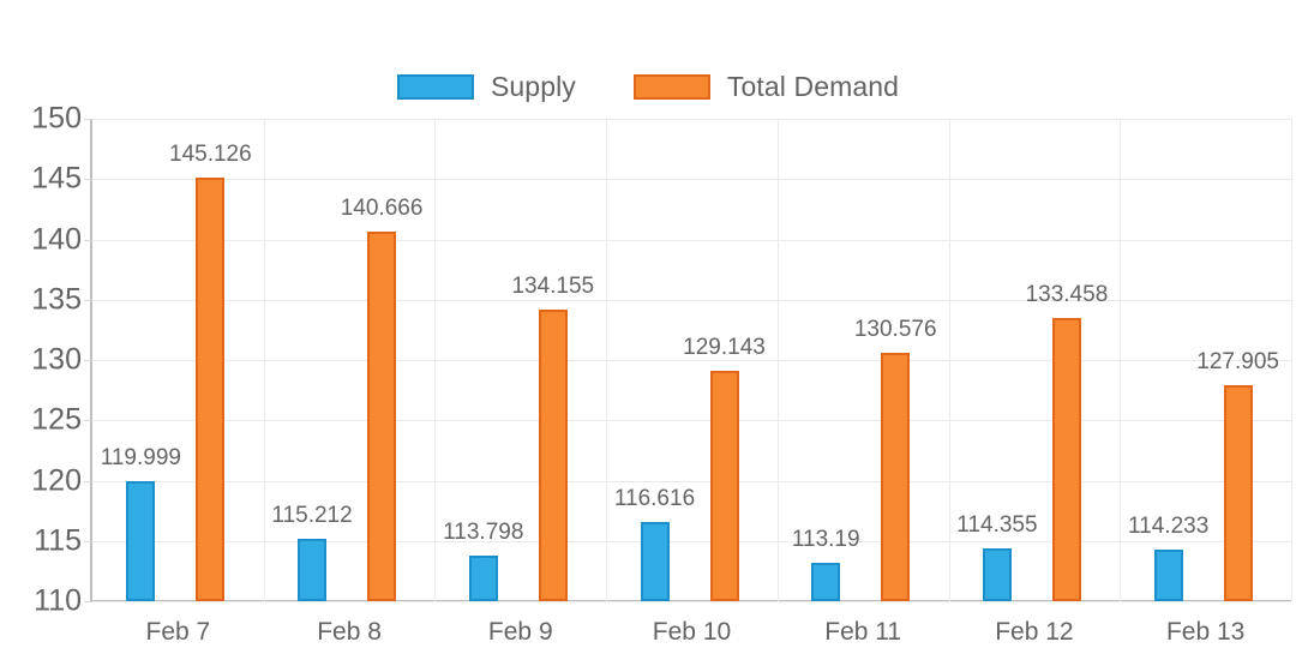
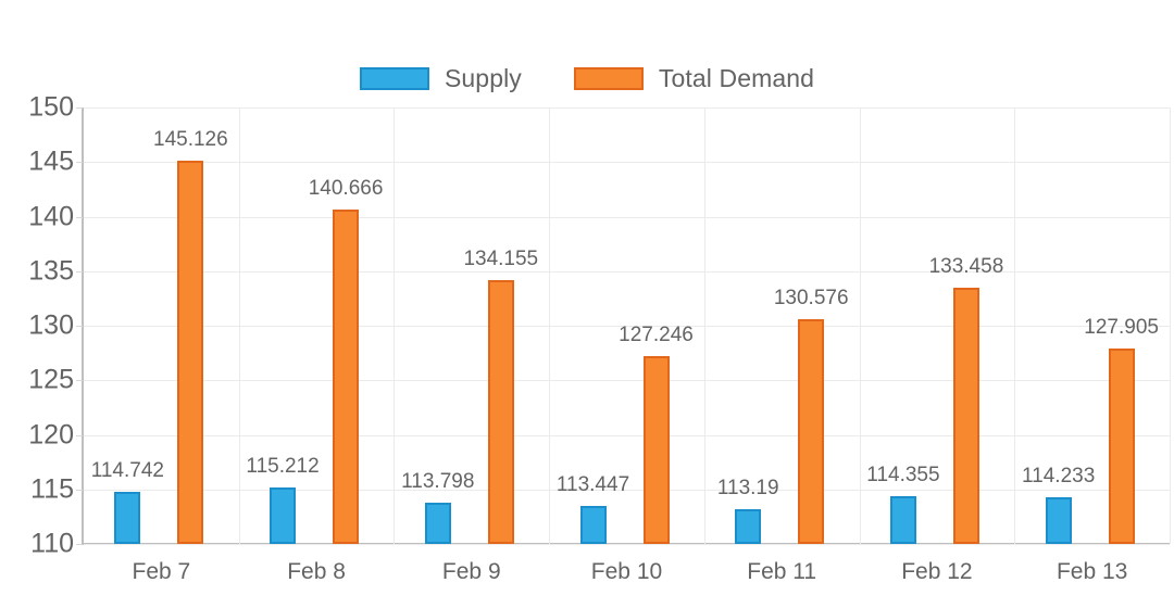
Supply/Feb 7: 119.999 -> 114.742
Supply/Feb 10: 116.616 -> 113.447
Total Demand/Feb 10: 129.143 -> 127.246
